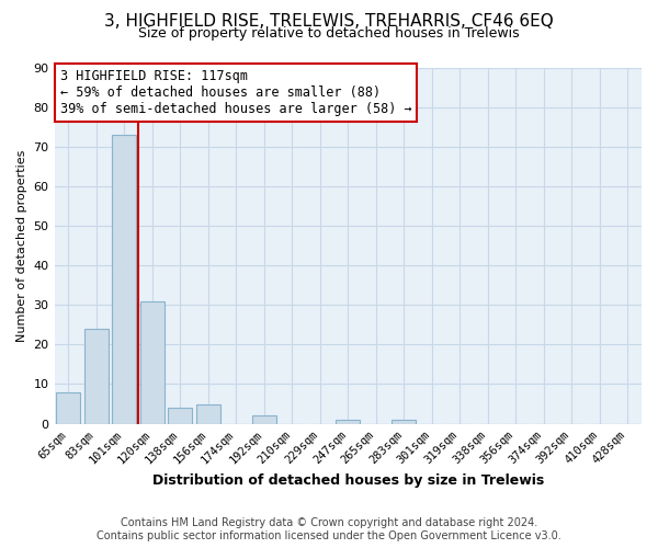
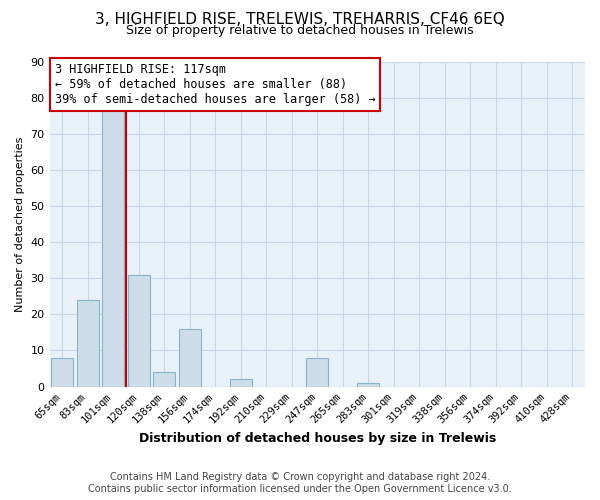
101sqm: 73 -> 77
156sqm: 5 -> 16
247sqm: 1 -> 8
